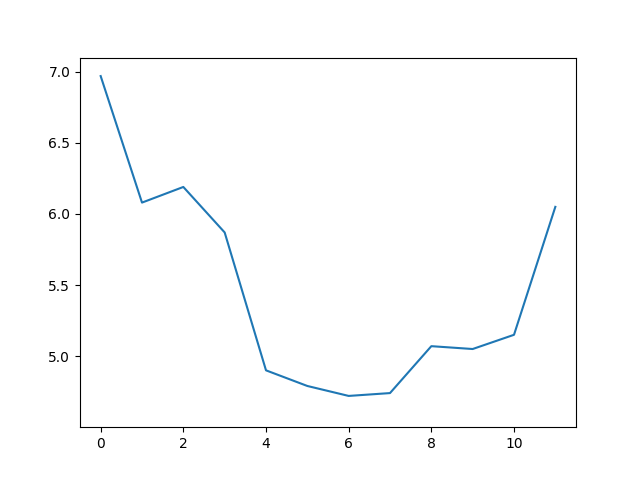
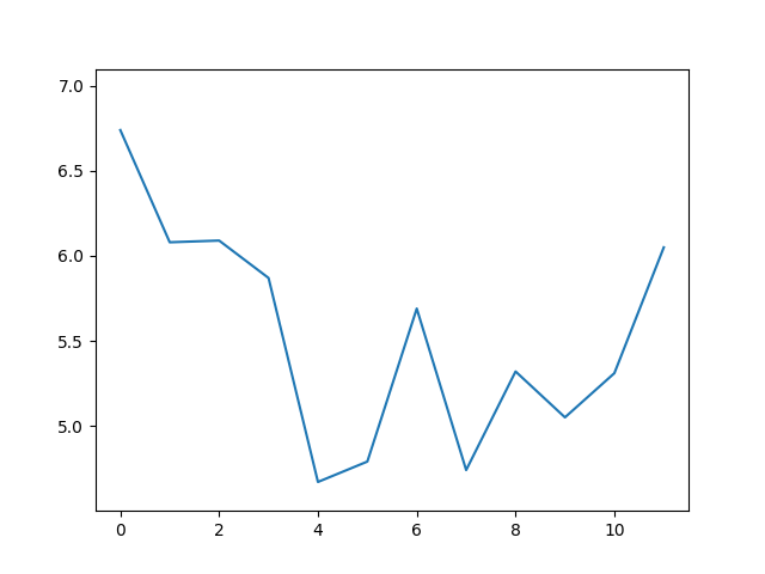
0: 6.97 -> 6.74
2: 6.19 -> 6.09
4: 4.90 -> 4.67
6: 4.72 -> 5.69
8: 5.07 -> 5.32
10: 5.15 -> 5.31
